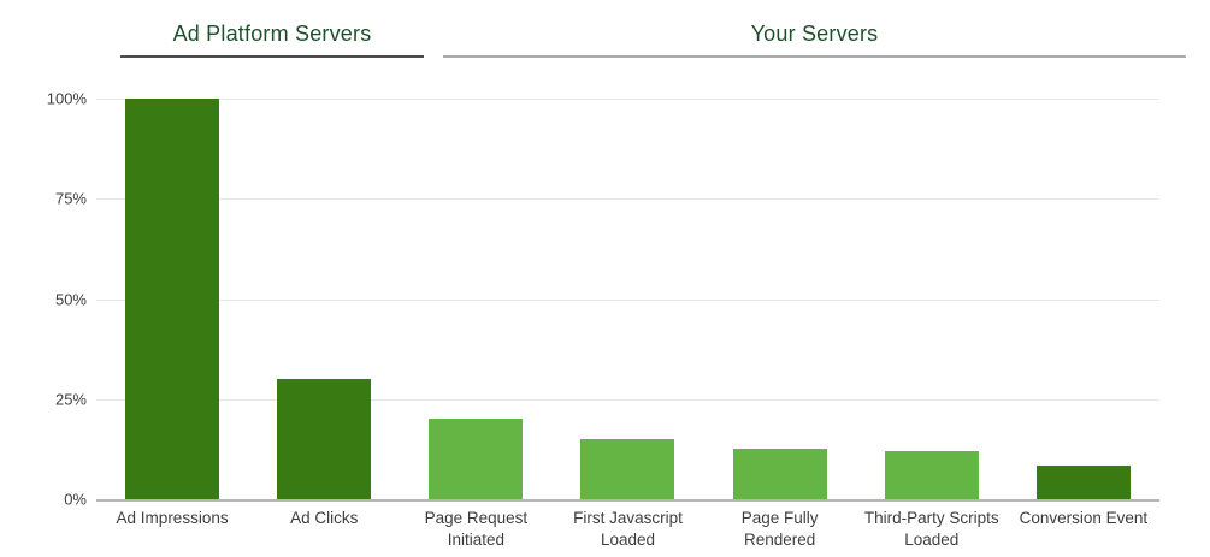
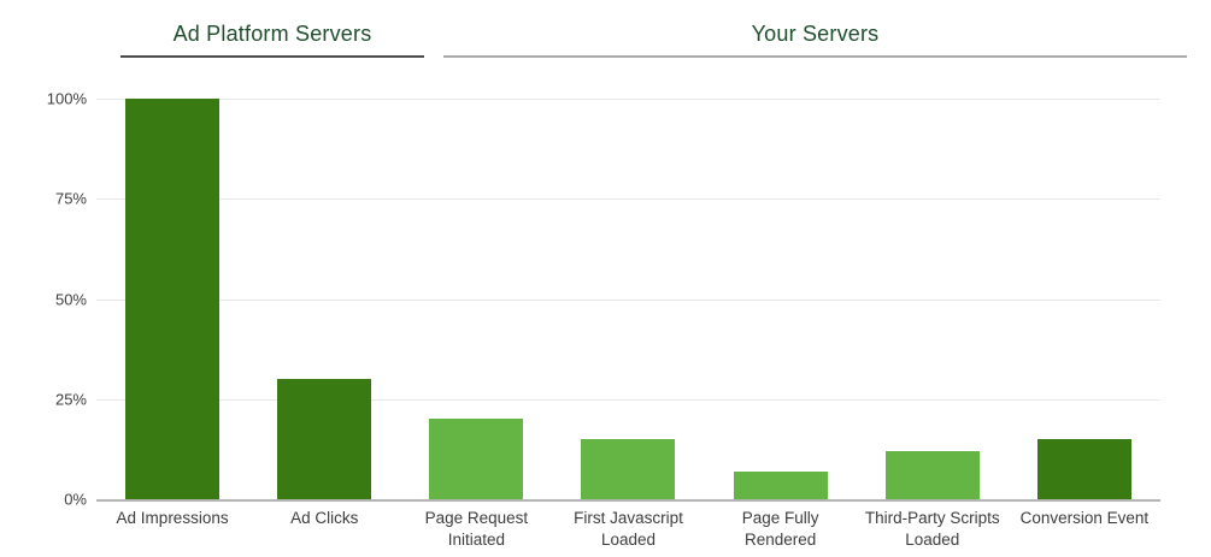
Page Fully Rendered: 12% -> 7%
Conversion Event: 8% -> 15%
